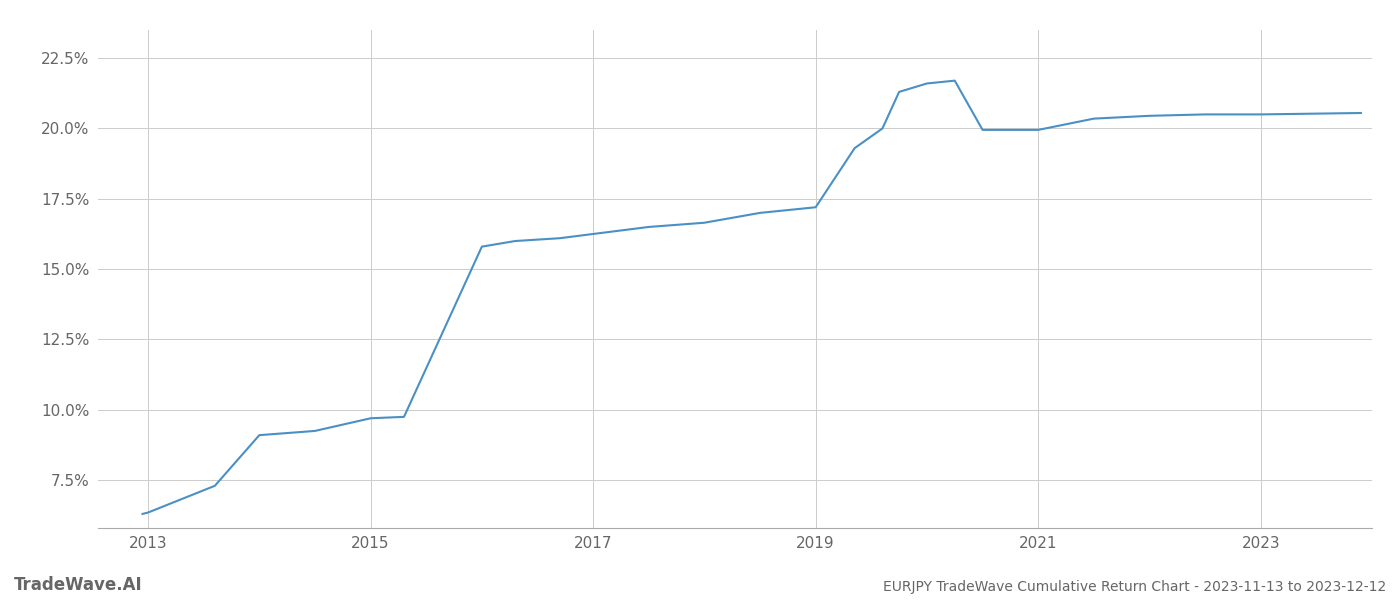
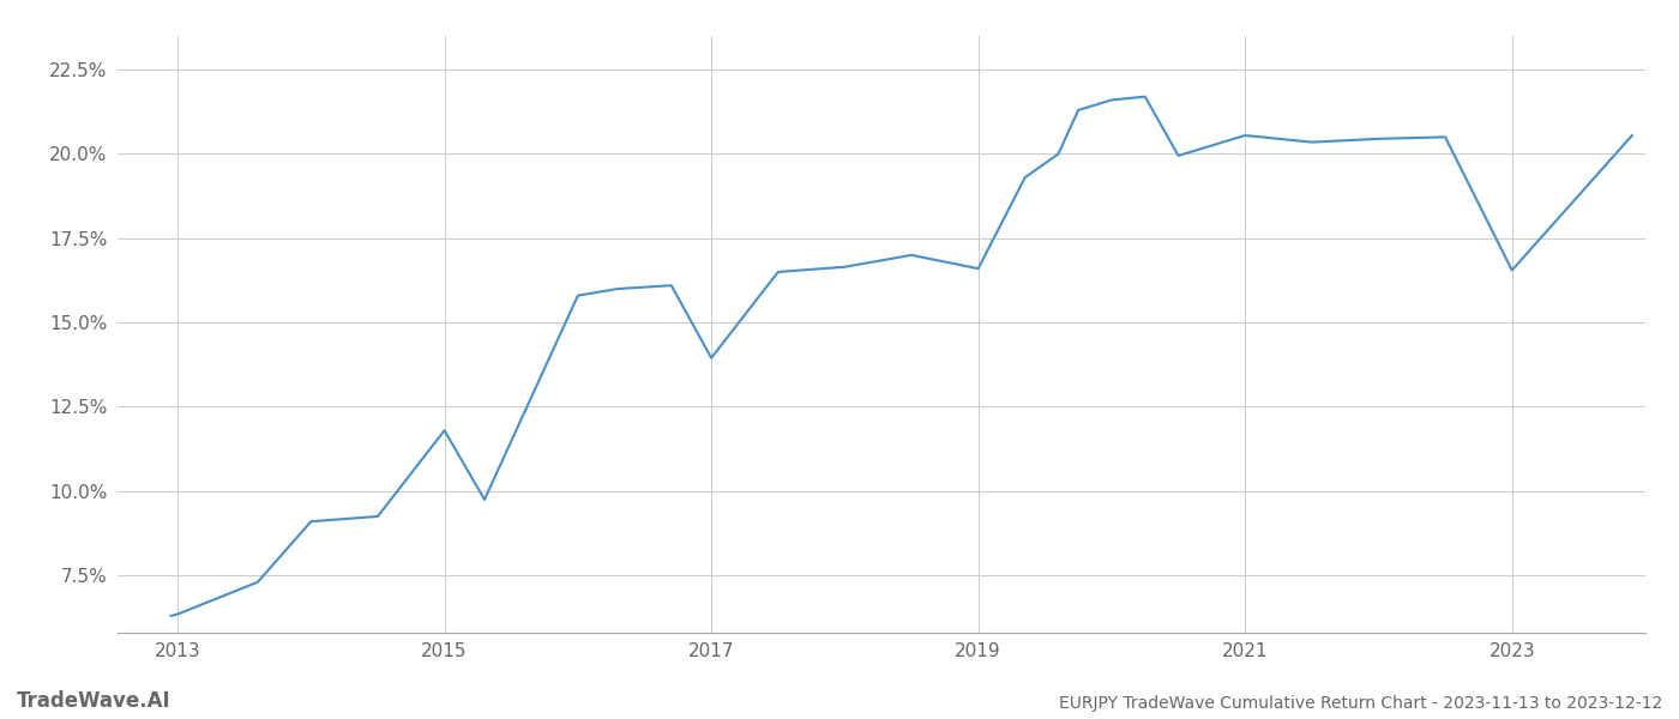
2015: 9.70% -> 11.80%
2017: 16.25% -> 13.95%
2019: 17.20% -> 16.60%
2021: 19.95% -> 20.55%
2023: 20.50% -> 16.55%
